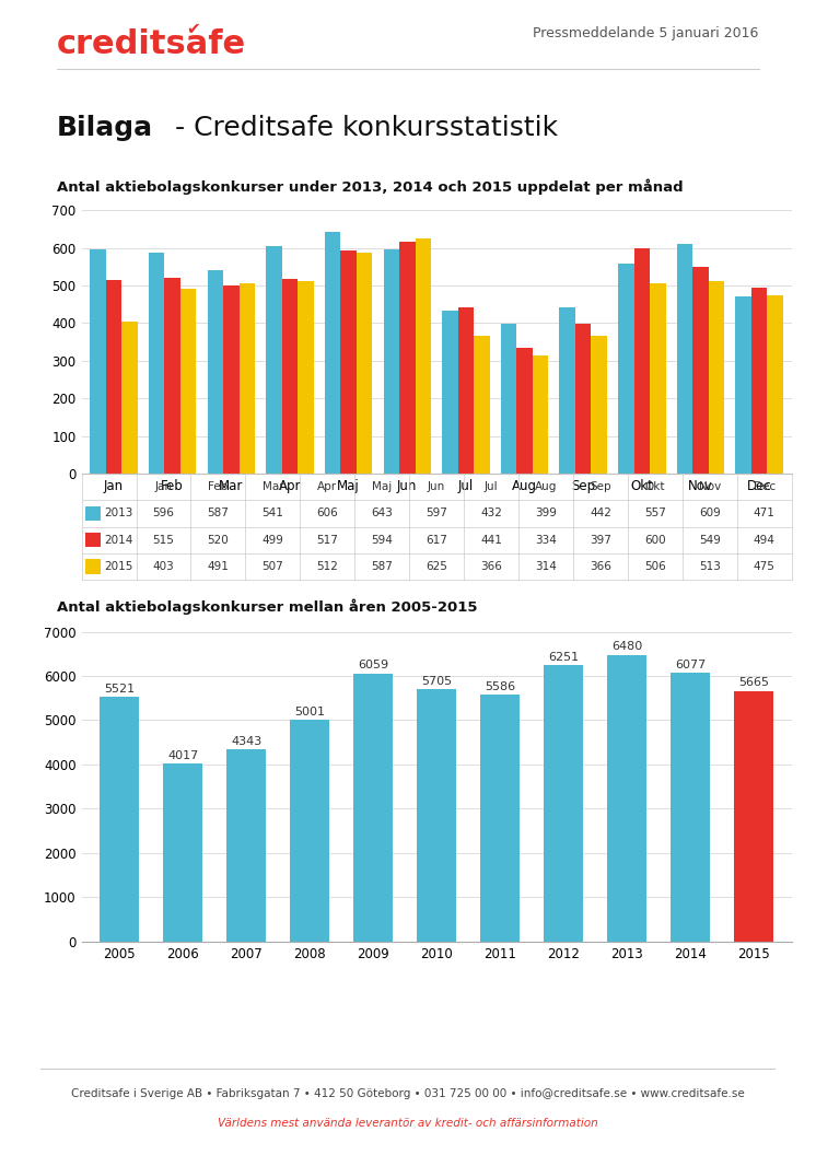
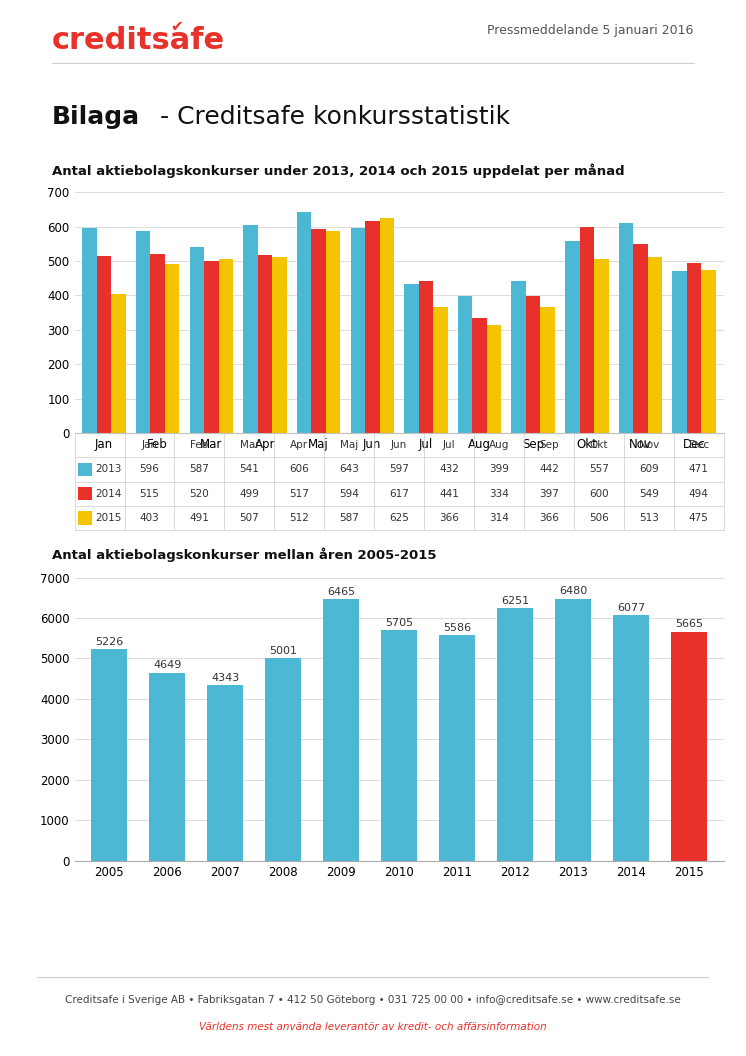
2005: 5521 -> 5226
2006: 4017 -> 4649
2009: 6059 -> 6465
